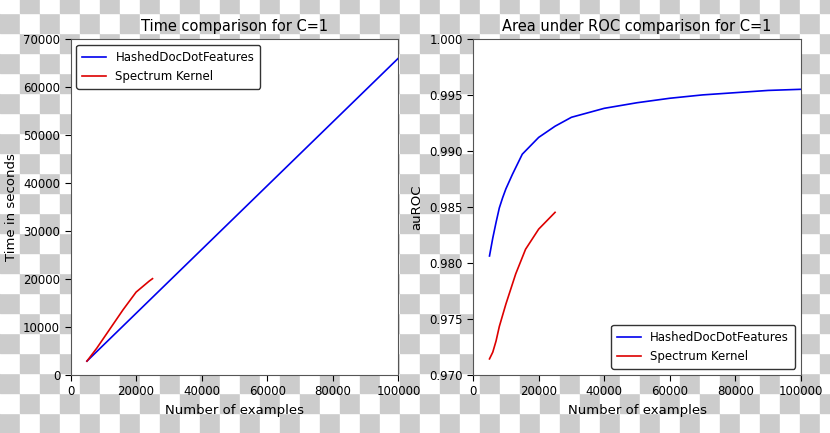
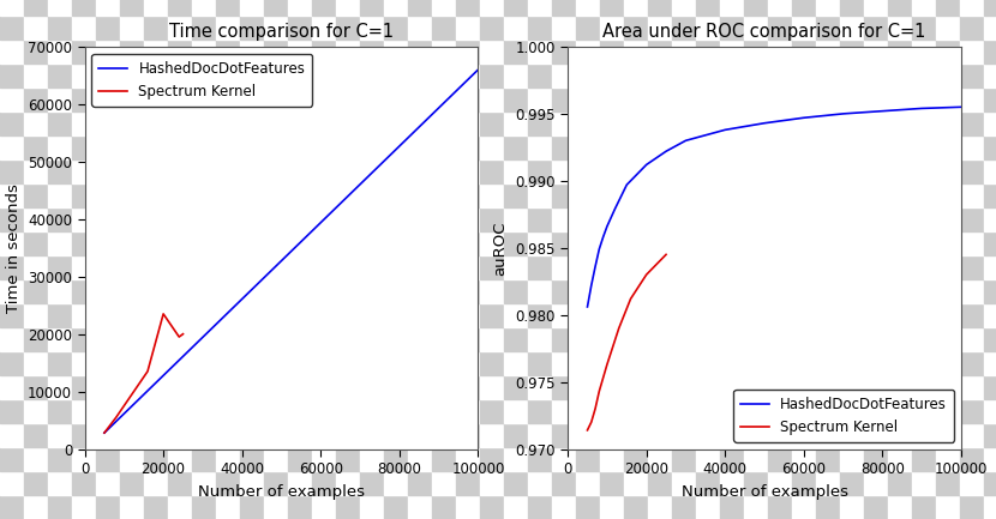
Time comparison for C=1/20000: 17200 -> 23500
